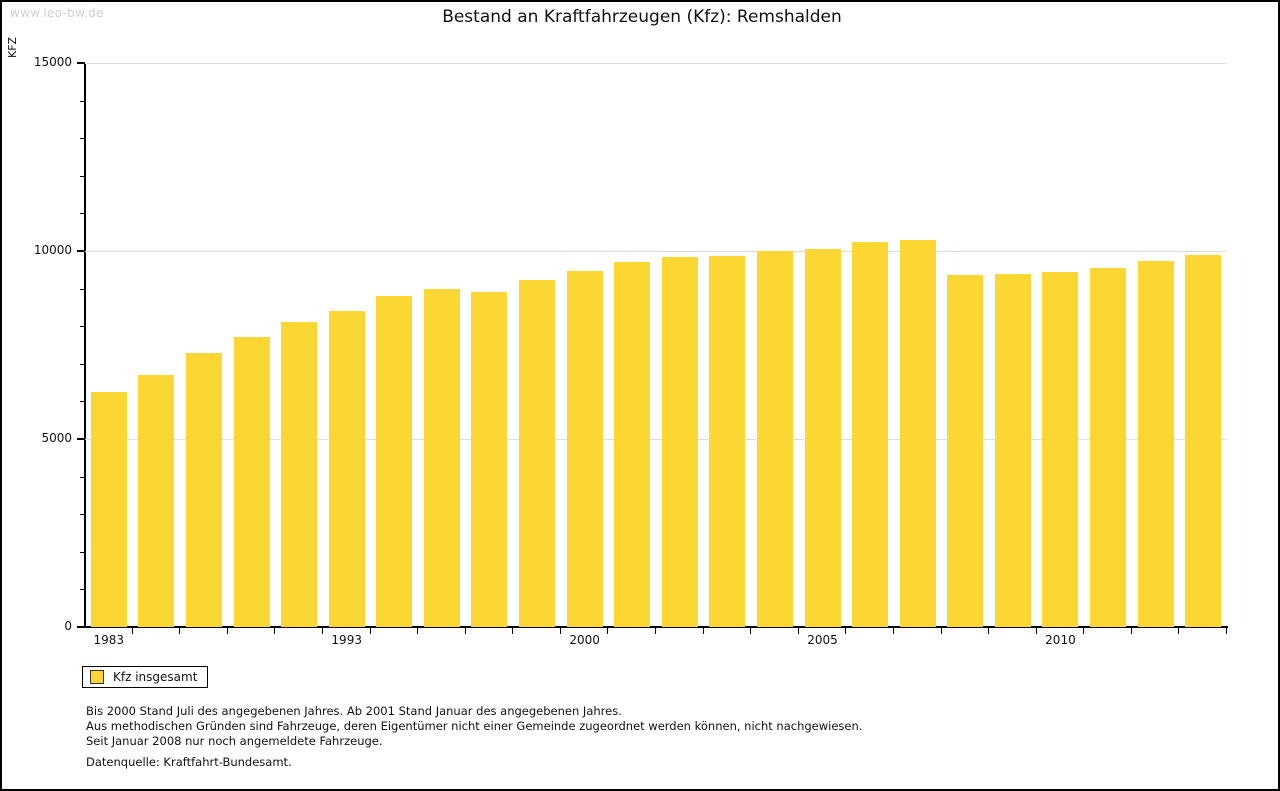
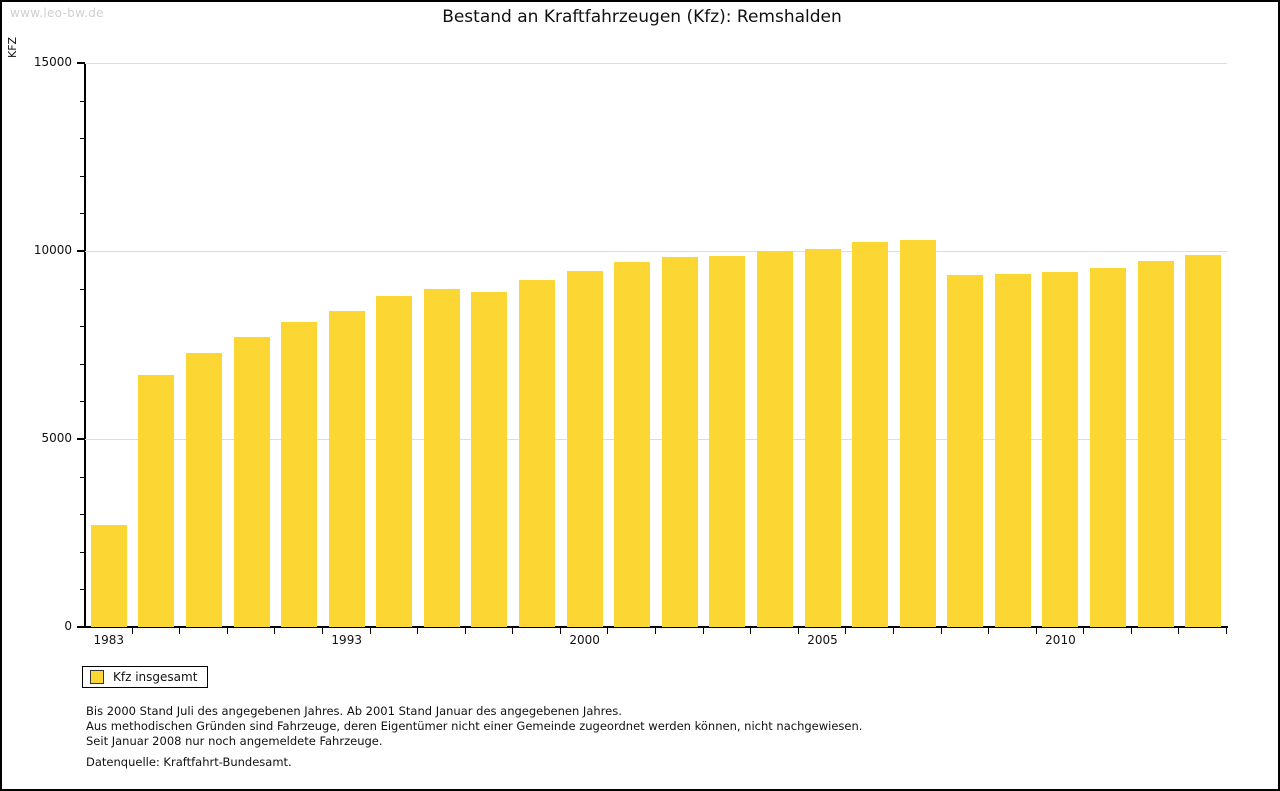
1983: 6200 -> 2700
